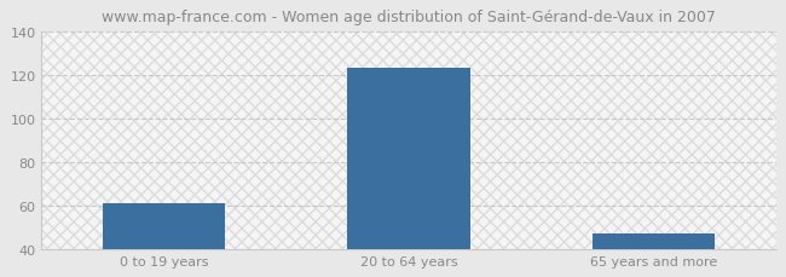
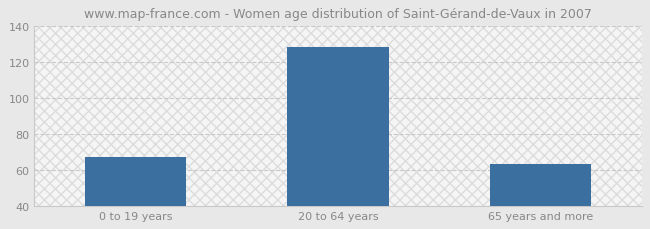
0 to 19 years: 61 -> 67
20 to 64 years: 123 -> 128
65 years and more: 47 -> 63
